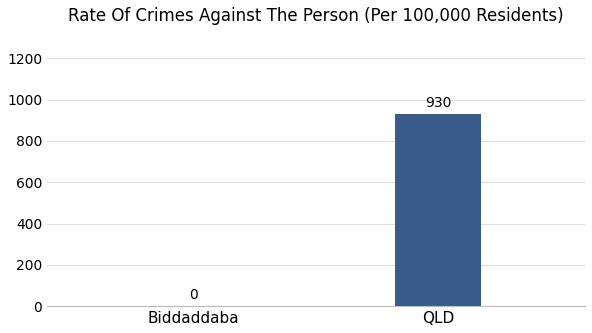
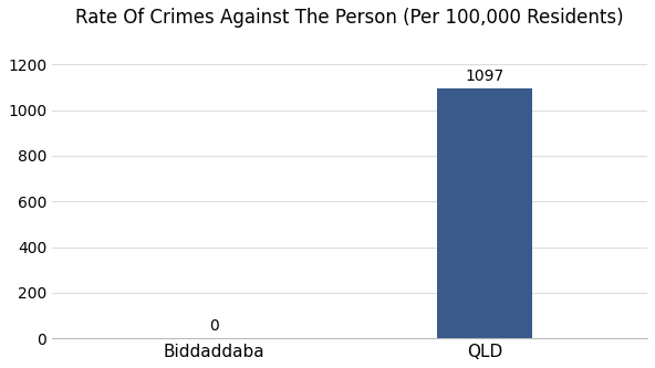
QLD: 930 -> 1097
